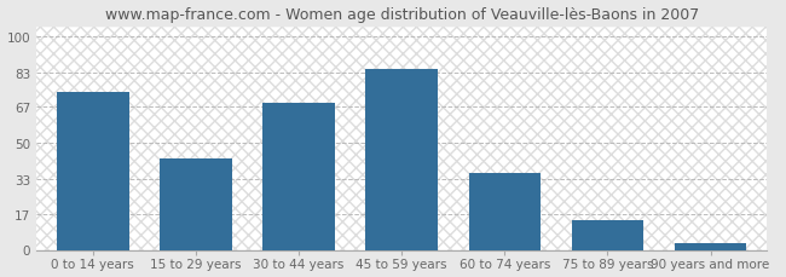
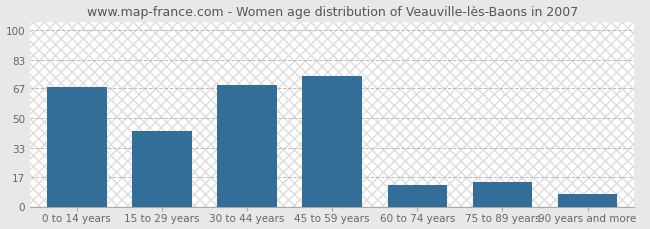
0 to 14 years: 74 -> 68
45 to 59 years: 85 -> 74
60 to 74 years: 36 -> 12
90 years and more: 3 -> 7
